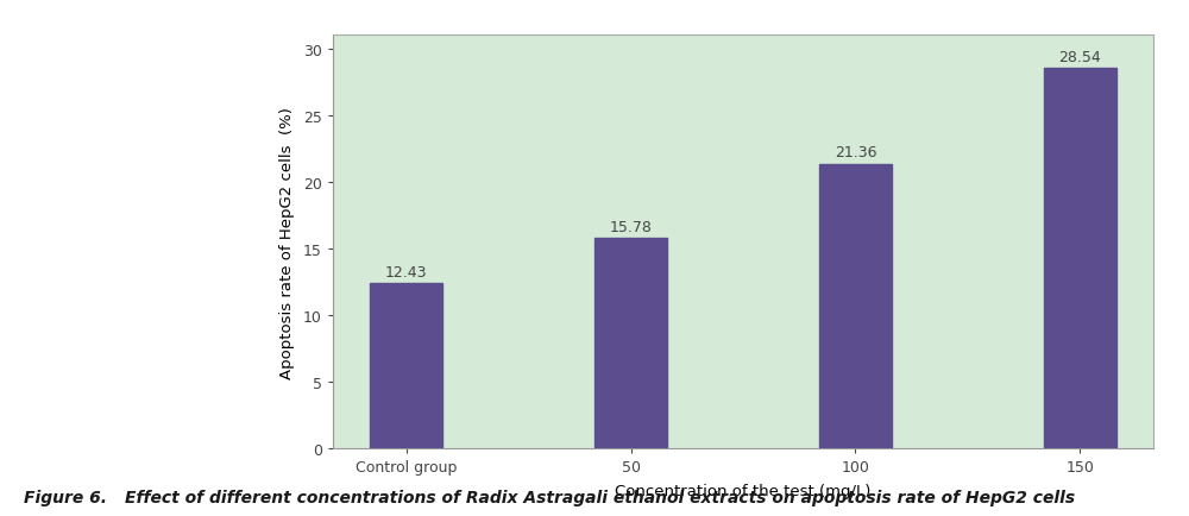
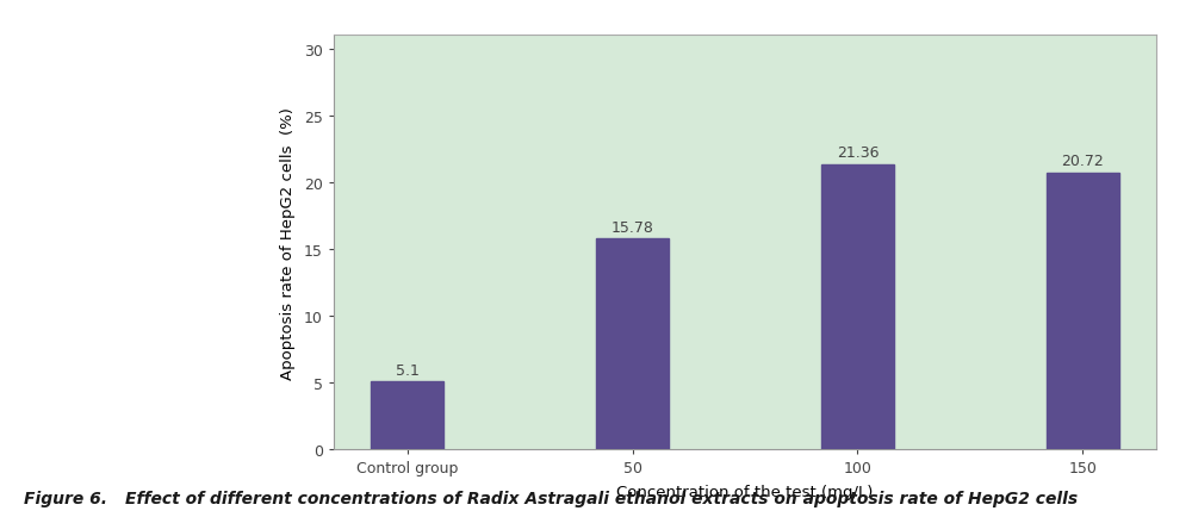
Control group: 12.43 -> 5.1
150: 28.54 -> 20.72
